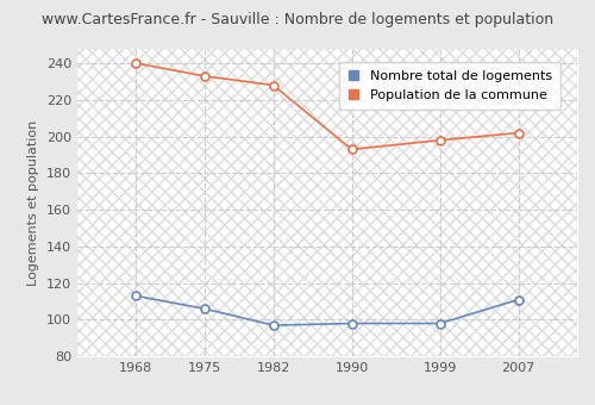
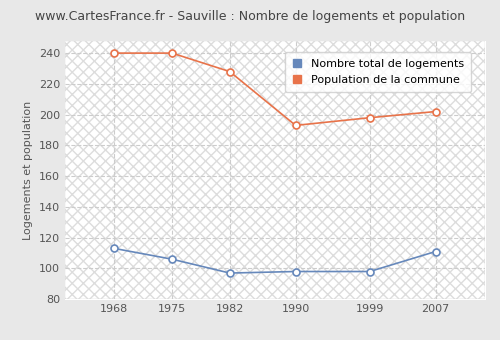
Population de la commune/1975: 233 -> 240
